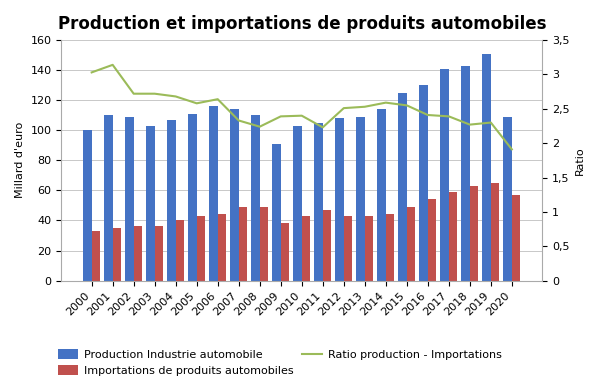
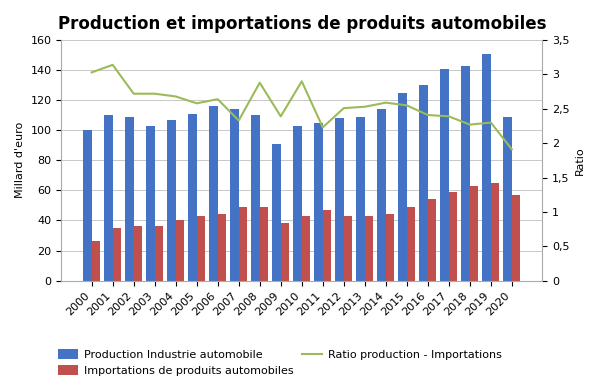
Importations de produits automobiles/2000: 33 -> 26
Ratio production - Importations/2008: 2,24 -> 2,88
Ratio production - Importations/2010: 2,40 -> 2,90
